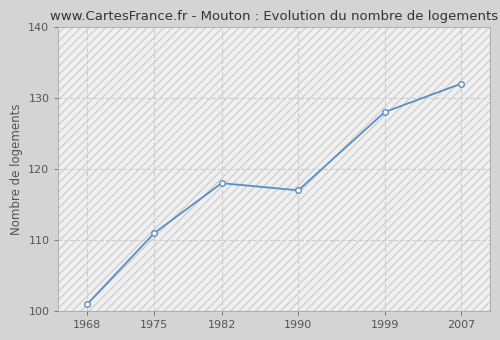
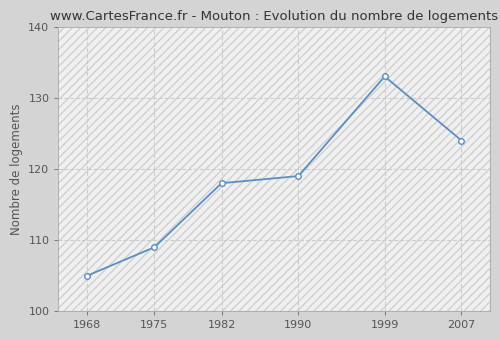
1968: 101 -> 105
1975: 111 -> 109
1990: 117 -> 119
1999: 128 -> 133
2007: 132 -> 124
